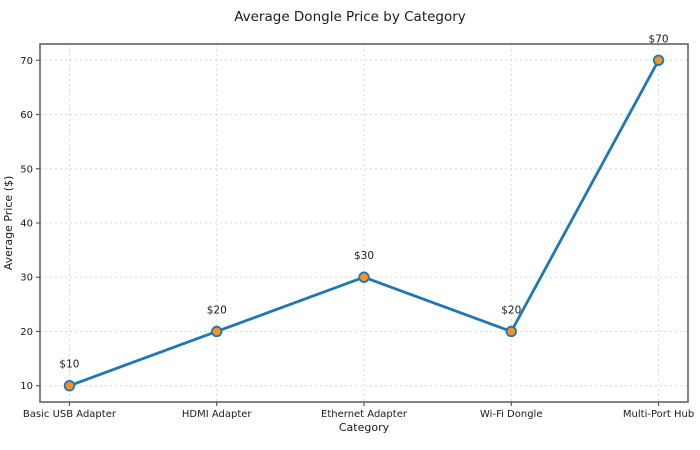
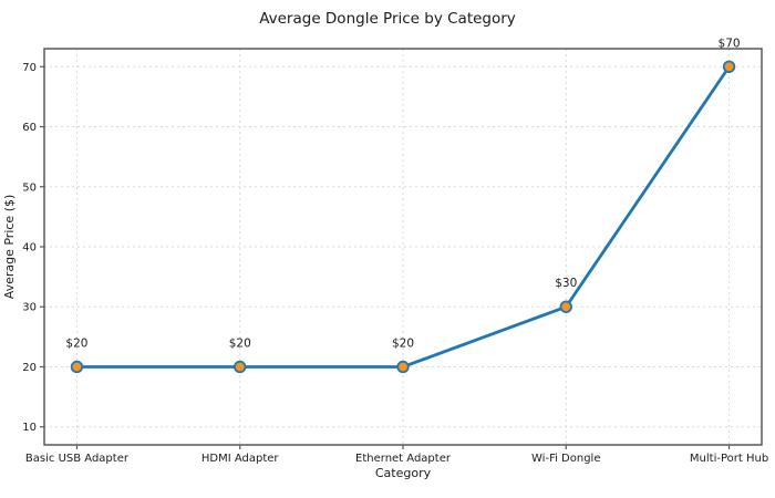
Basic USB Adapter: $10 -> $20
Ethernet Adapter: $30 -> $20
Wi-Fi Dongle: $20 -> $30
